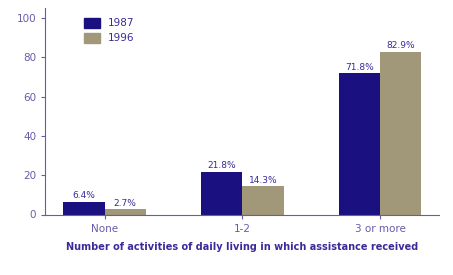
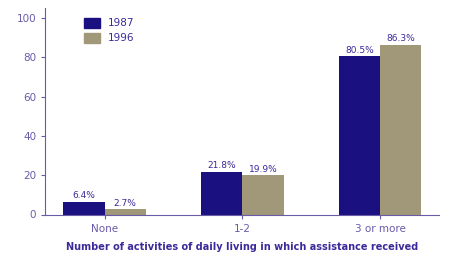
1996/1-2: 14.3% -> 19.9%
1987/3 or more: 71.8% -> 80.5%
1996/3 or more: 82.9% -> 86.3%
